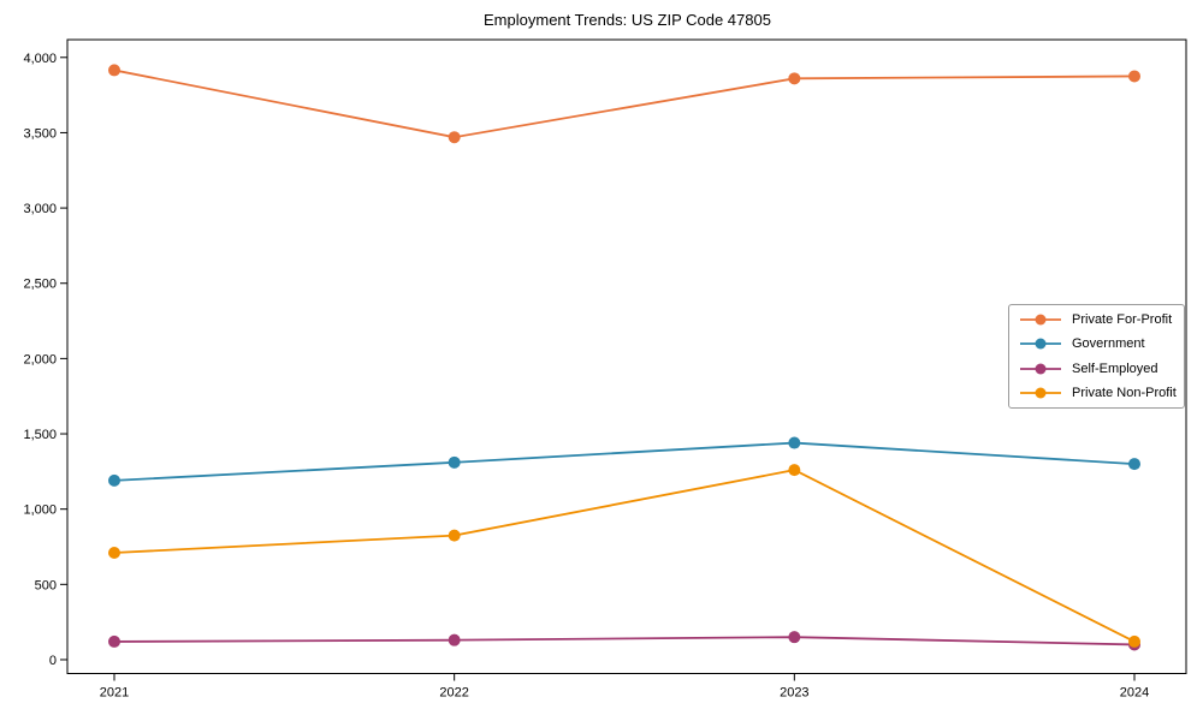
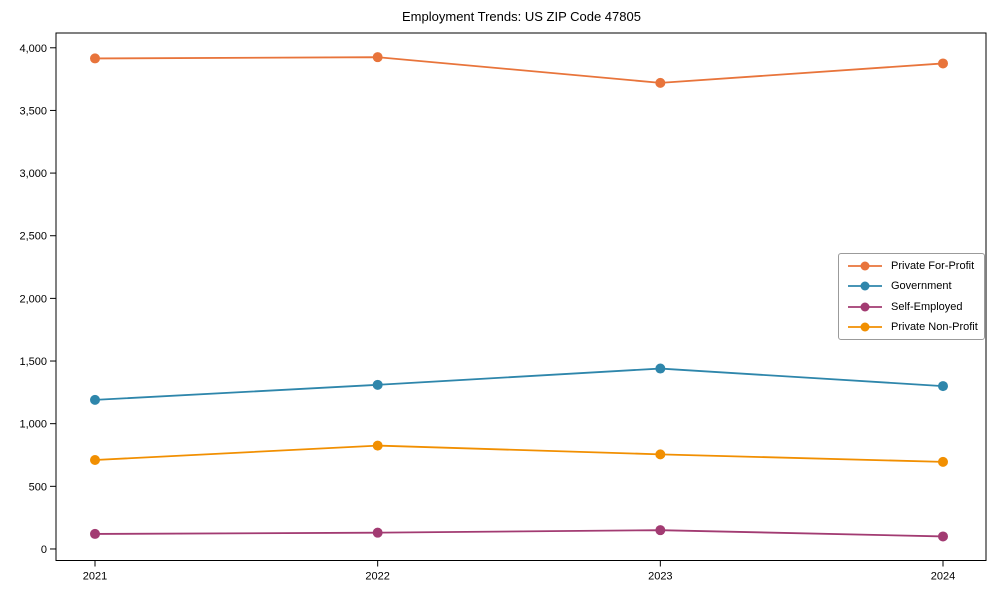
Private For-Profit/2022: 3470 -> 3920
Private For-Profit/2023: 3860 -> 3720
Private Non-Profit/2023: 1260 -> 760
Private Non-Profit/2024: 120 -> 700
